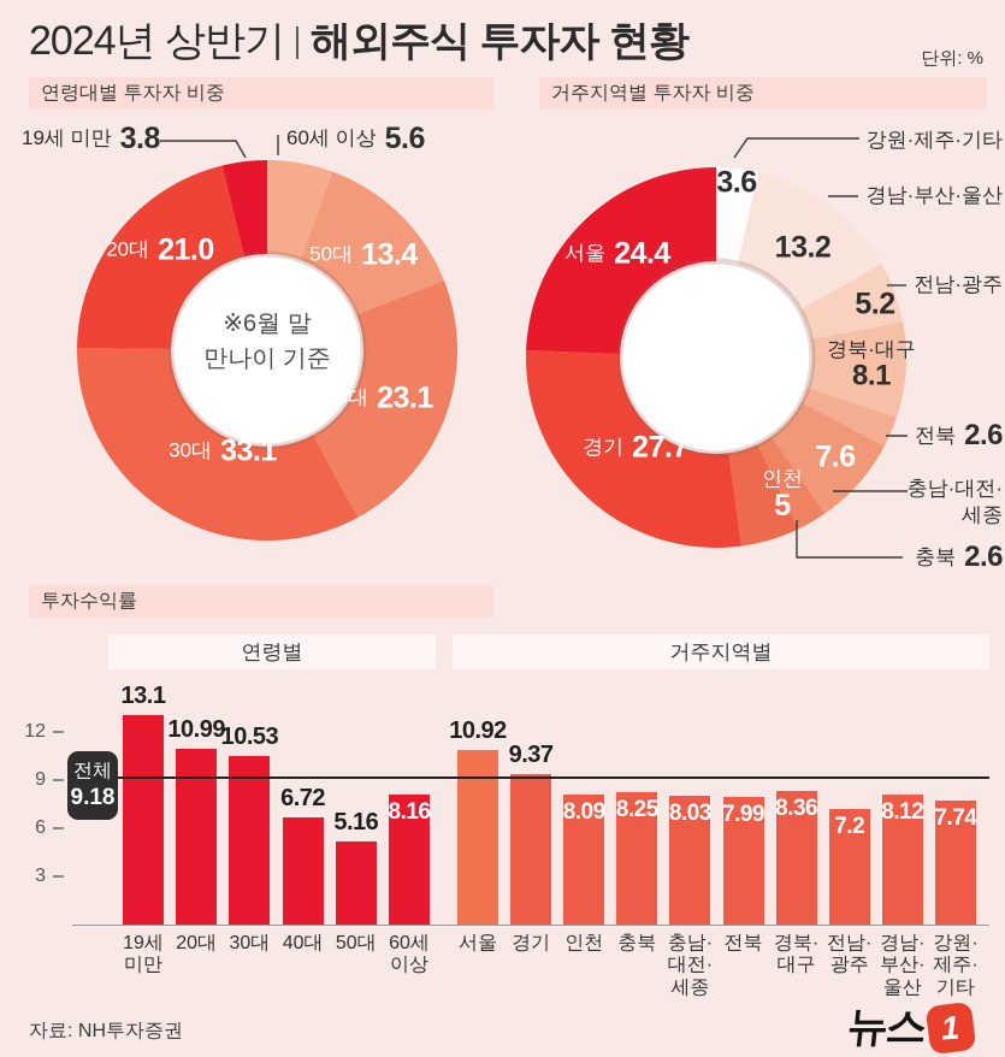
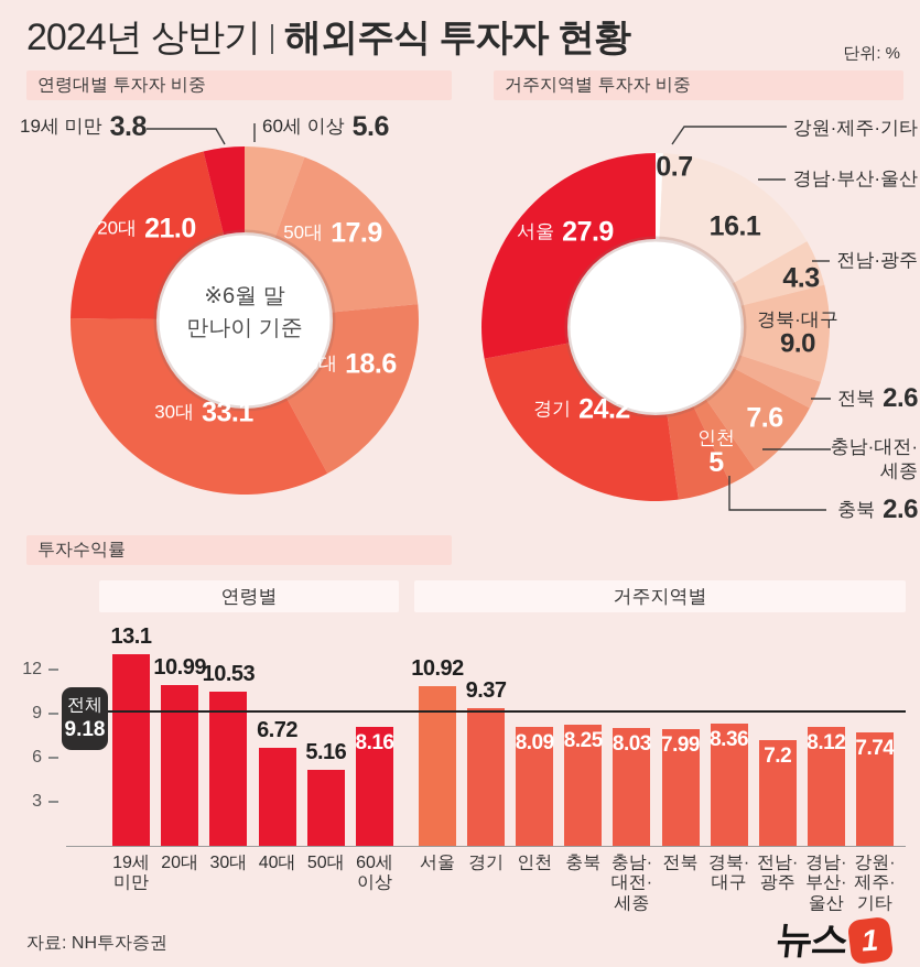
연령대별 투자자 비중/50대: 13.4 -> 17.9
연령대별 투자자 비중/40대: 23.1 -> 18.6
거주지역별 투자자 비중/강원·제주·기타: 3.6 -> 0.7
거주지역별 투자자 비중/경남·부산·울산: 13.2 -> 16.1
거주지역별 투자자 비중/전남·광주: 5.2 -> 4.3
거주지역별 투자자 비중/경북·대구: 8.1 -> 9.0
거주지역별 투자자 비중/경기: 27.7 -> 24.2
거주지역별 투자자 비중/서울: 24.4 -> 27.9
